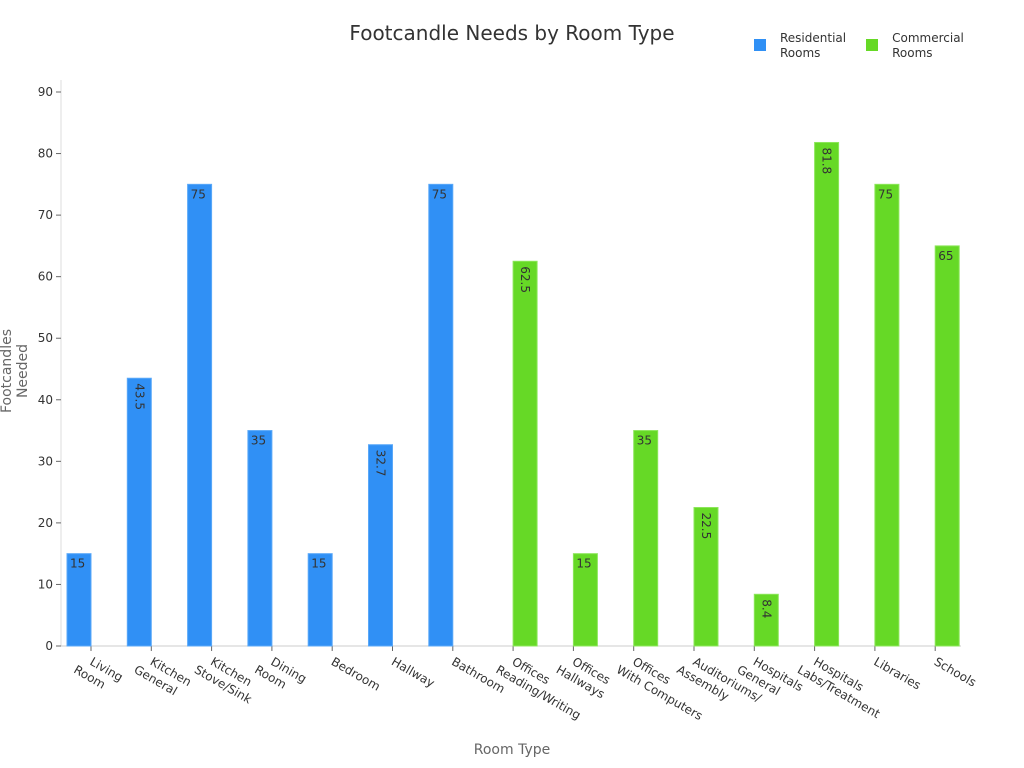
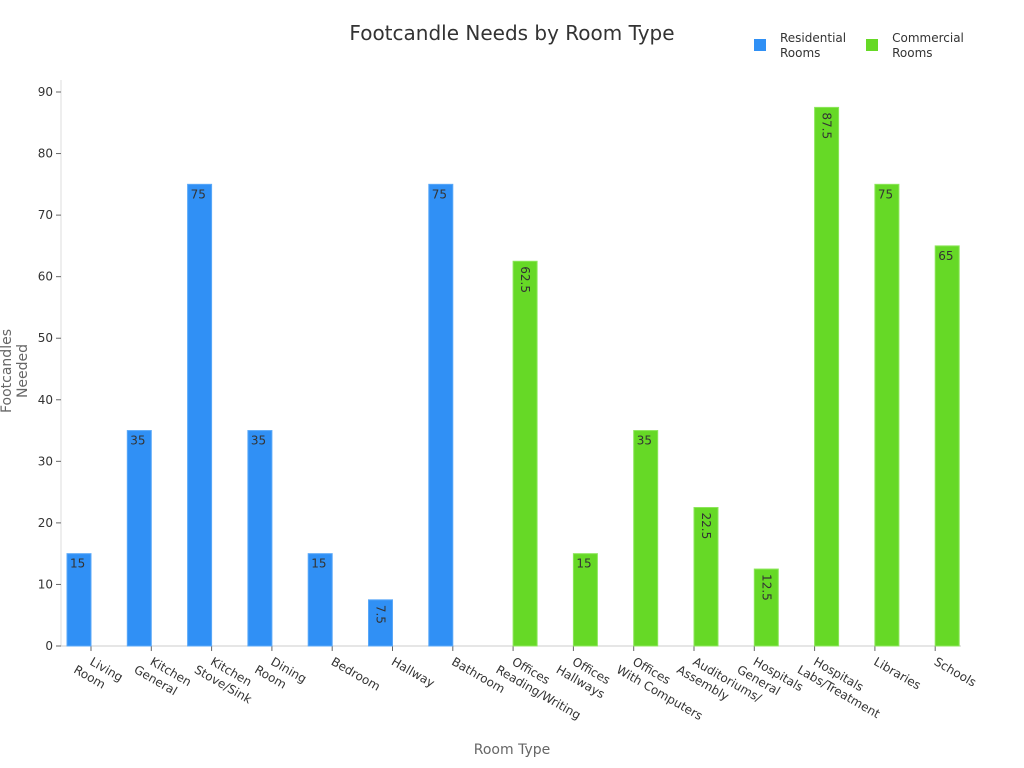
Residential Rooms/Kitchen General: 43.5 -> 35
Residential Rooms/Hallway: 32.7 -> 7.5
Commercial Rooms/Hospitals General: 8.4 -> 12.5
Commercial Rooms/Hospitals Labs/Treatment: 81.8 -> 87.5
